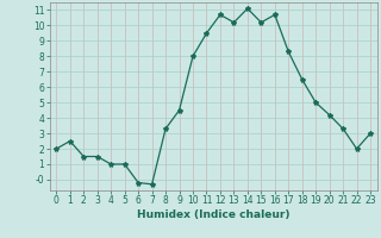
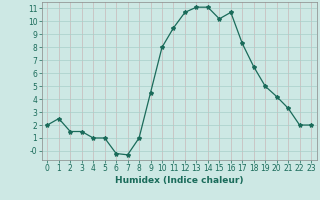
8: 3.3 -> 1.0
13: 10.2 -> 11.1
23: 3.0 -> 2.0
